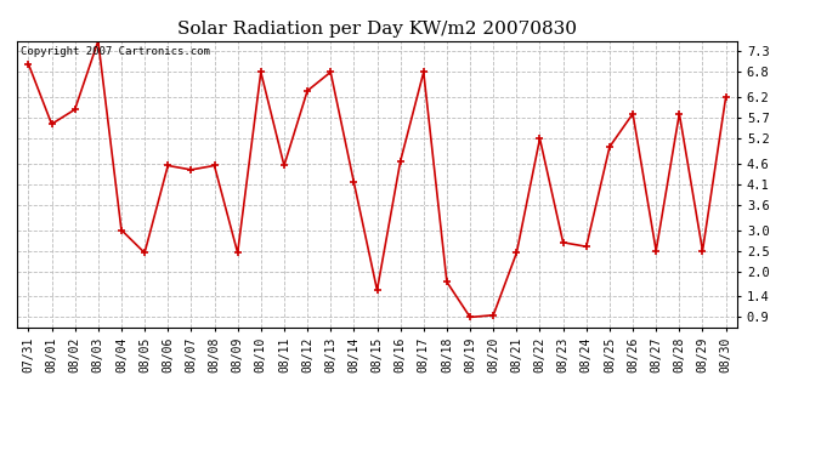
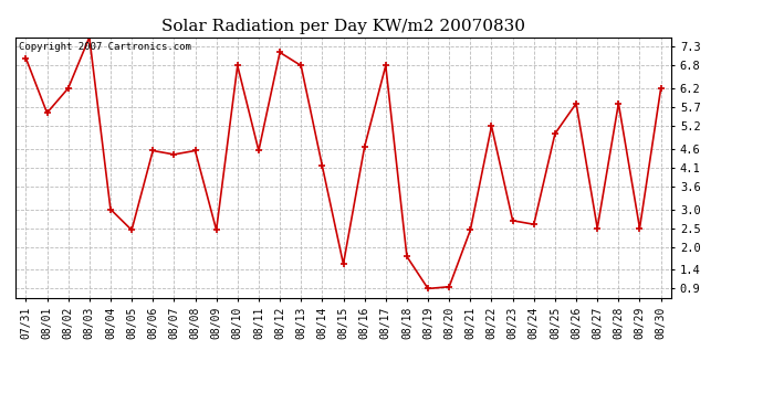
08/02: 5.90 -> 6.20
08/12: 6.35 -> 7.15
